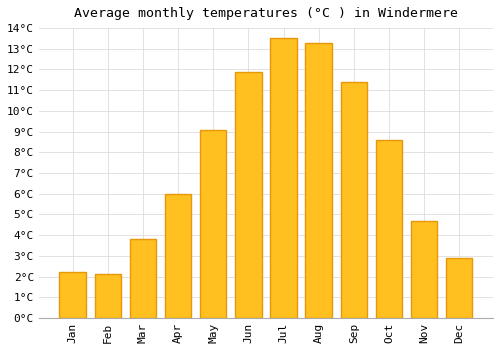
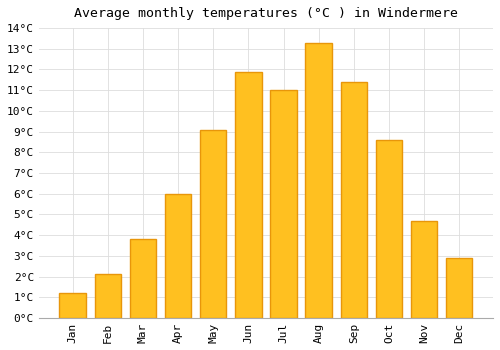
Jan: 2.2°C -> 1.2°C
Jul: 13.5°C -> 11.0°C
